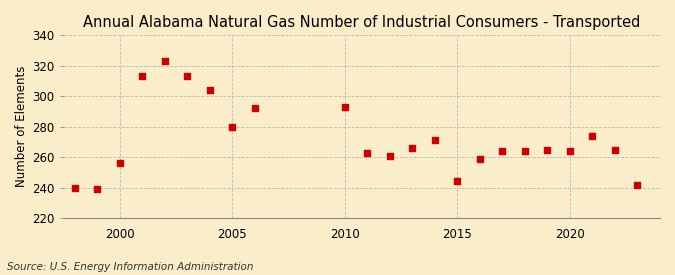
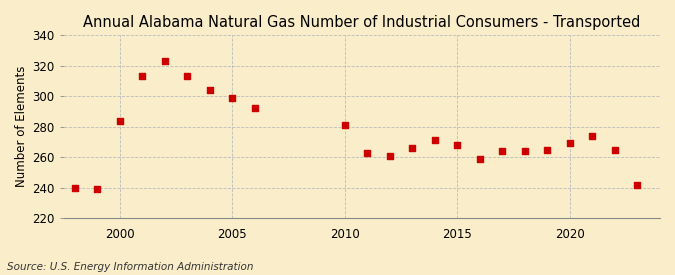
2000: 256 -> 284
2005: 280 -> 299
2010: 293 -> 281
2015: 244 -> 268
2020: 264 -> 269
